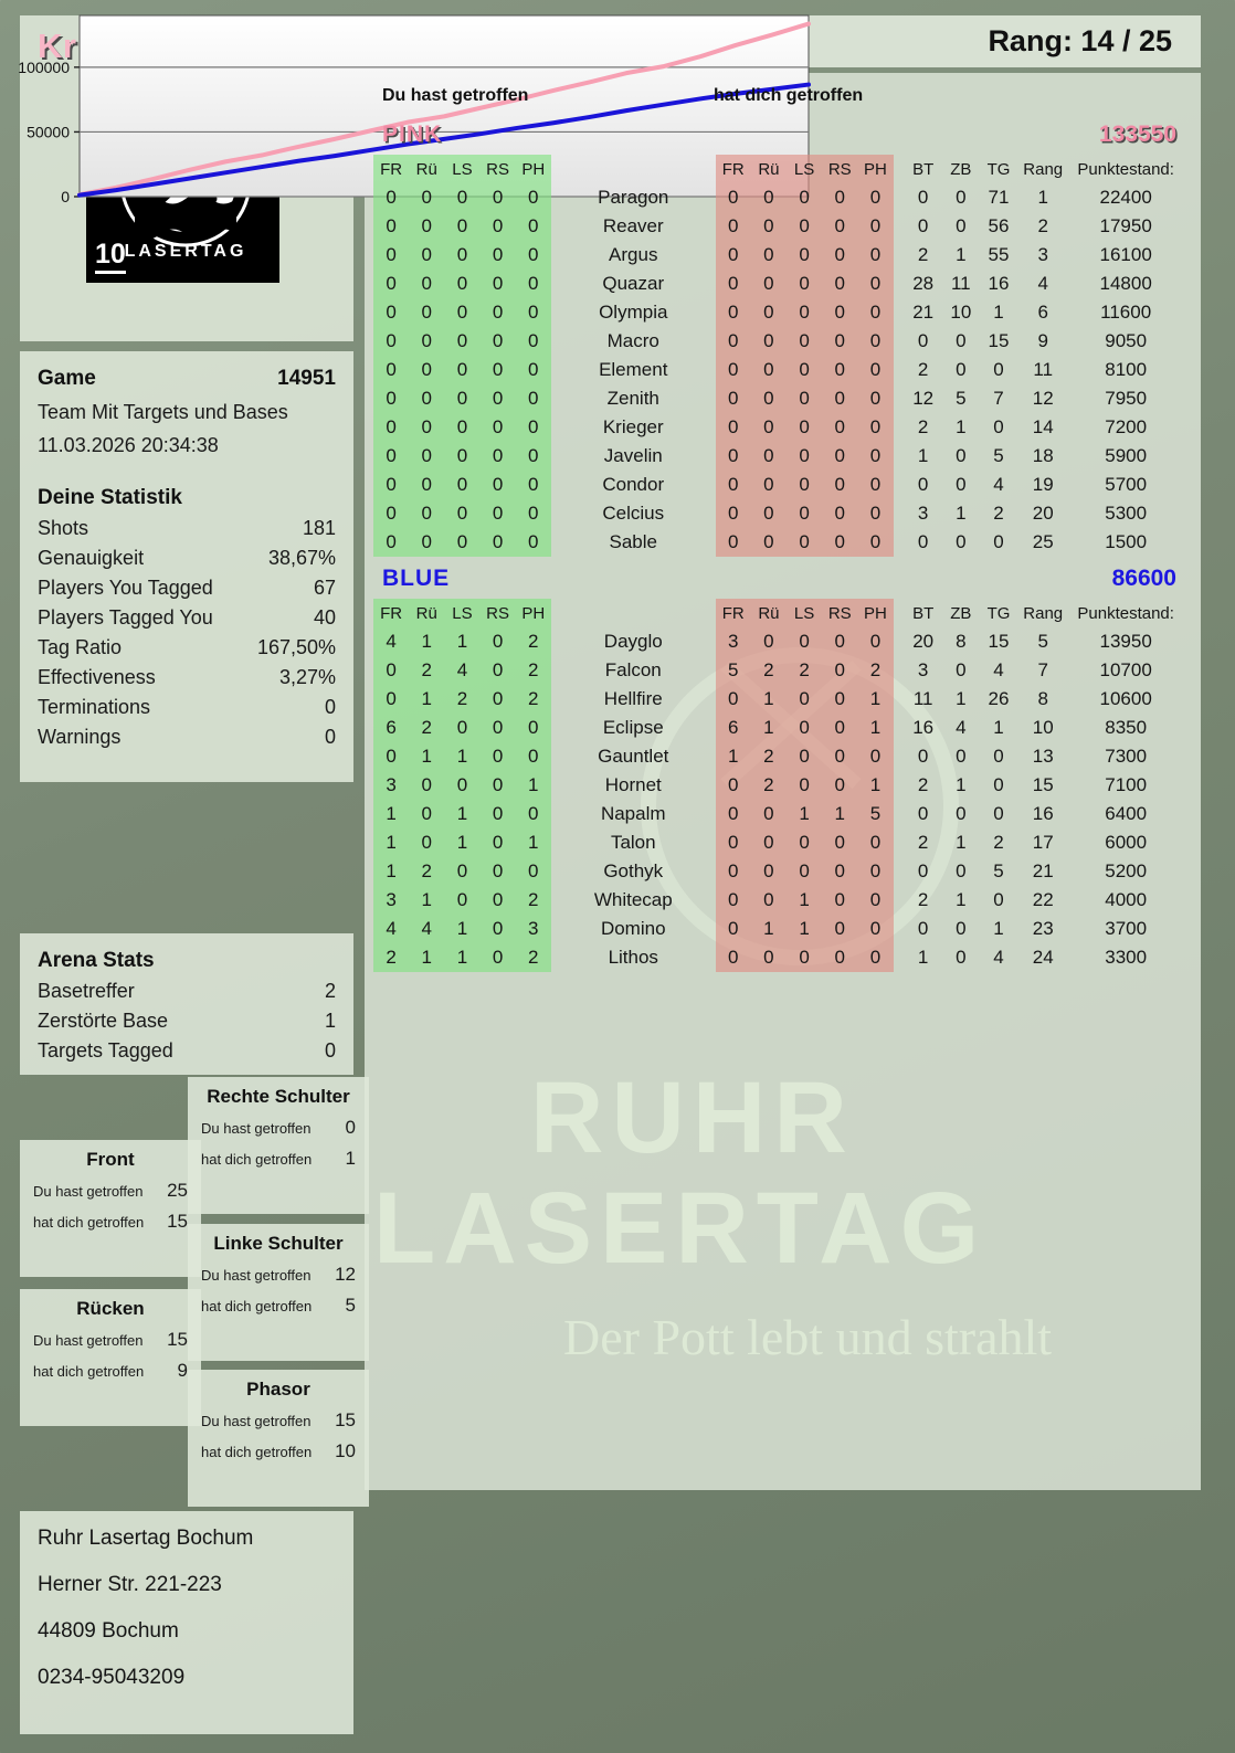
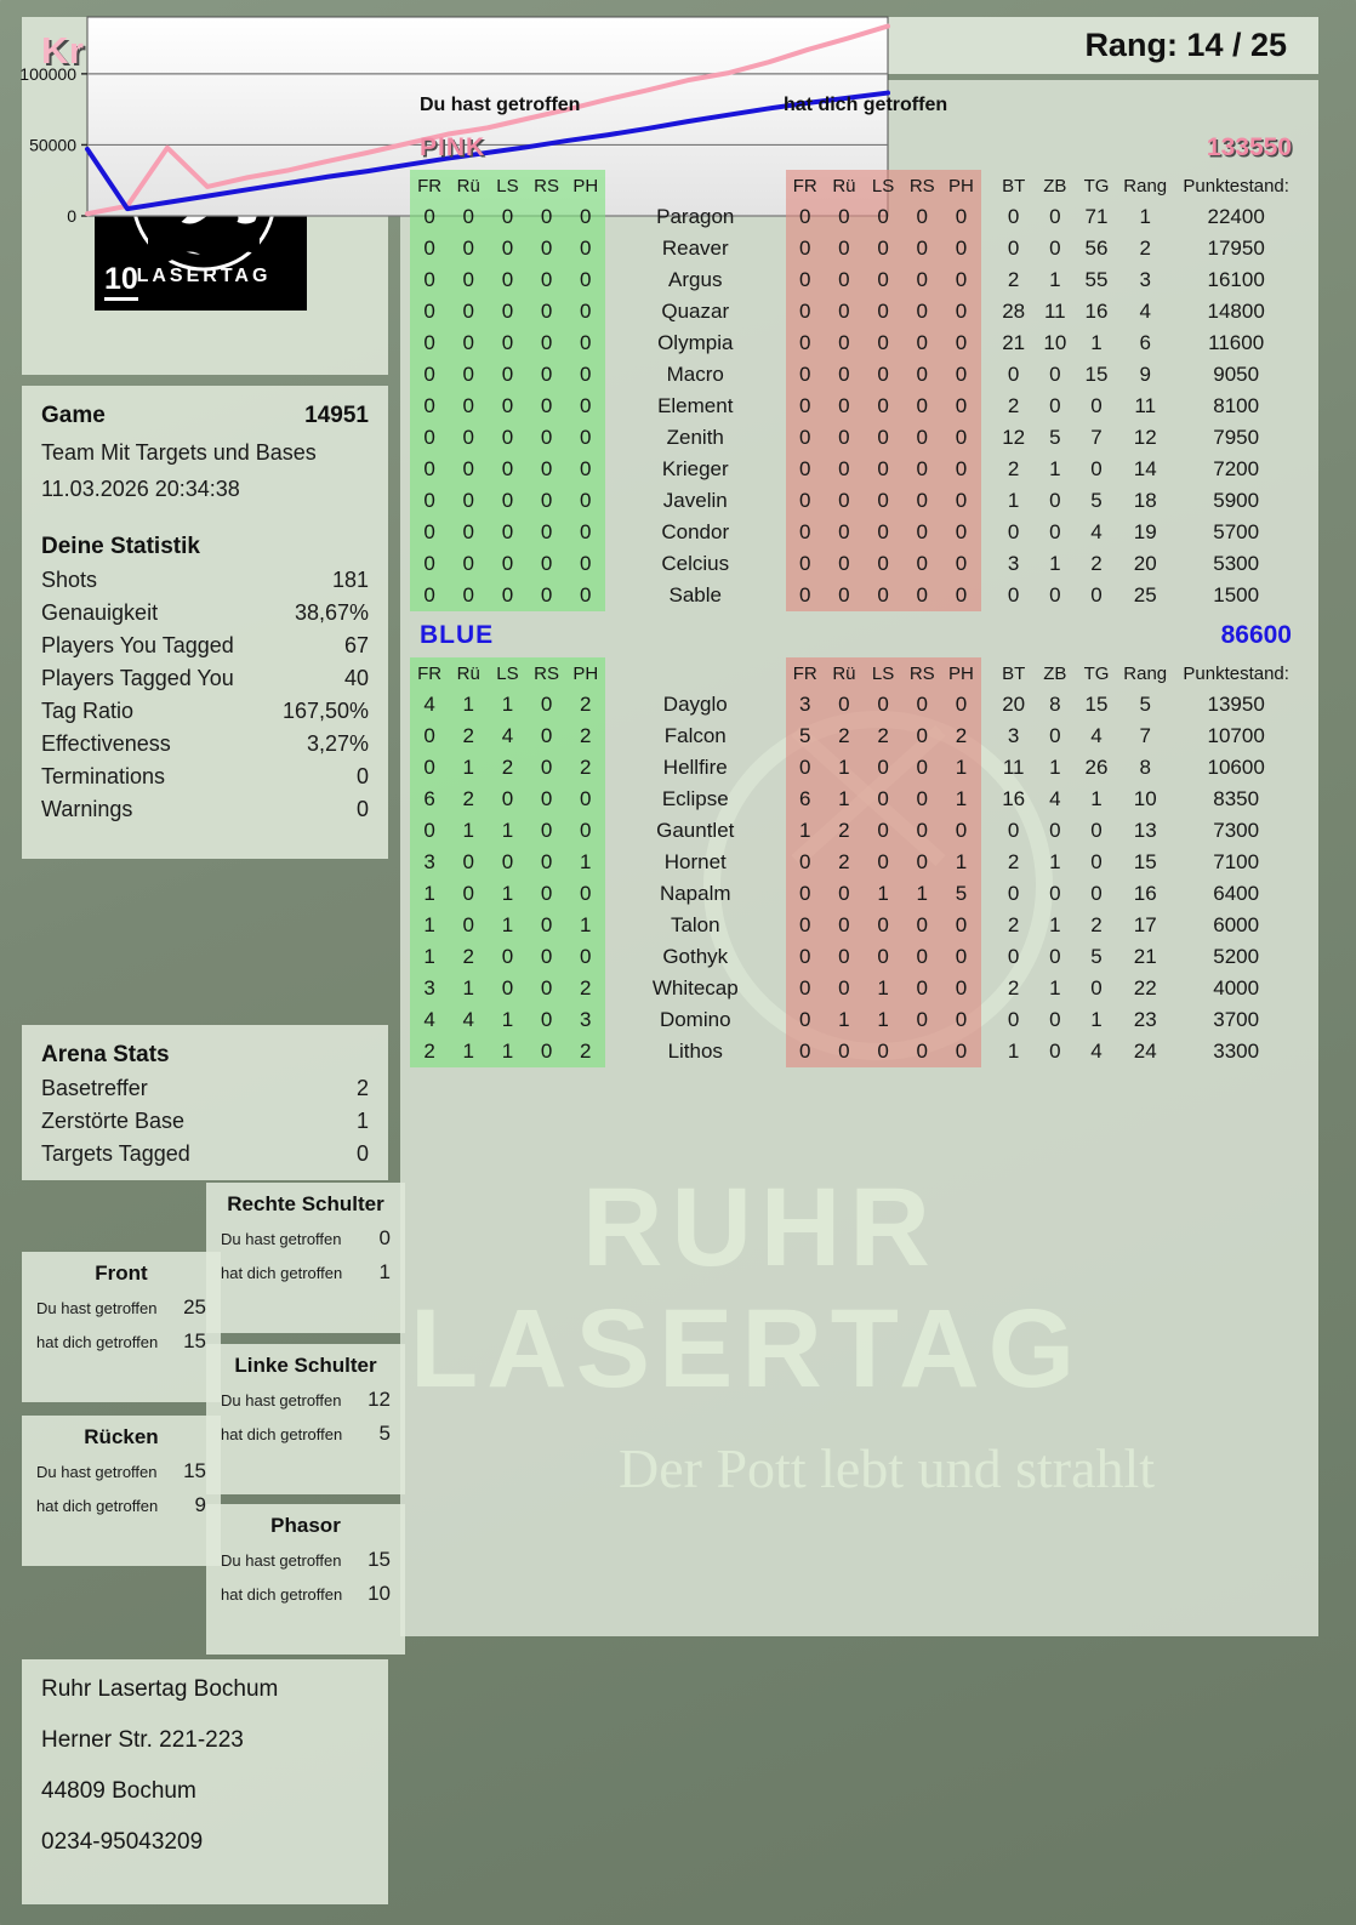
BLUE/0: 1000 -> 47000
PINK/10: 14000 -> 48000
